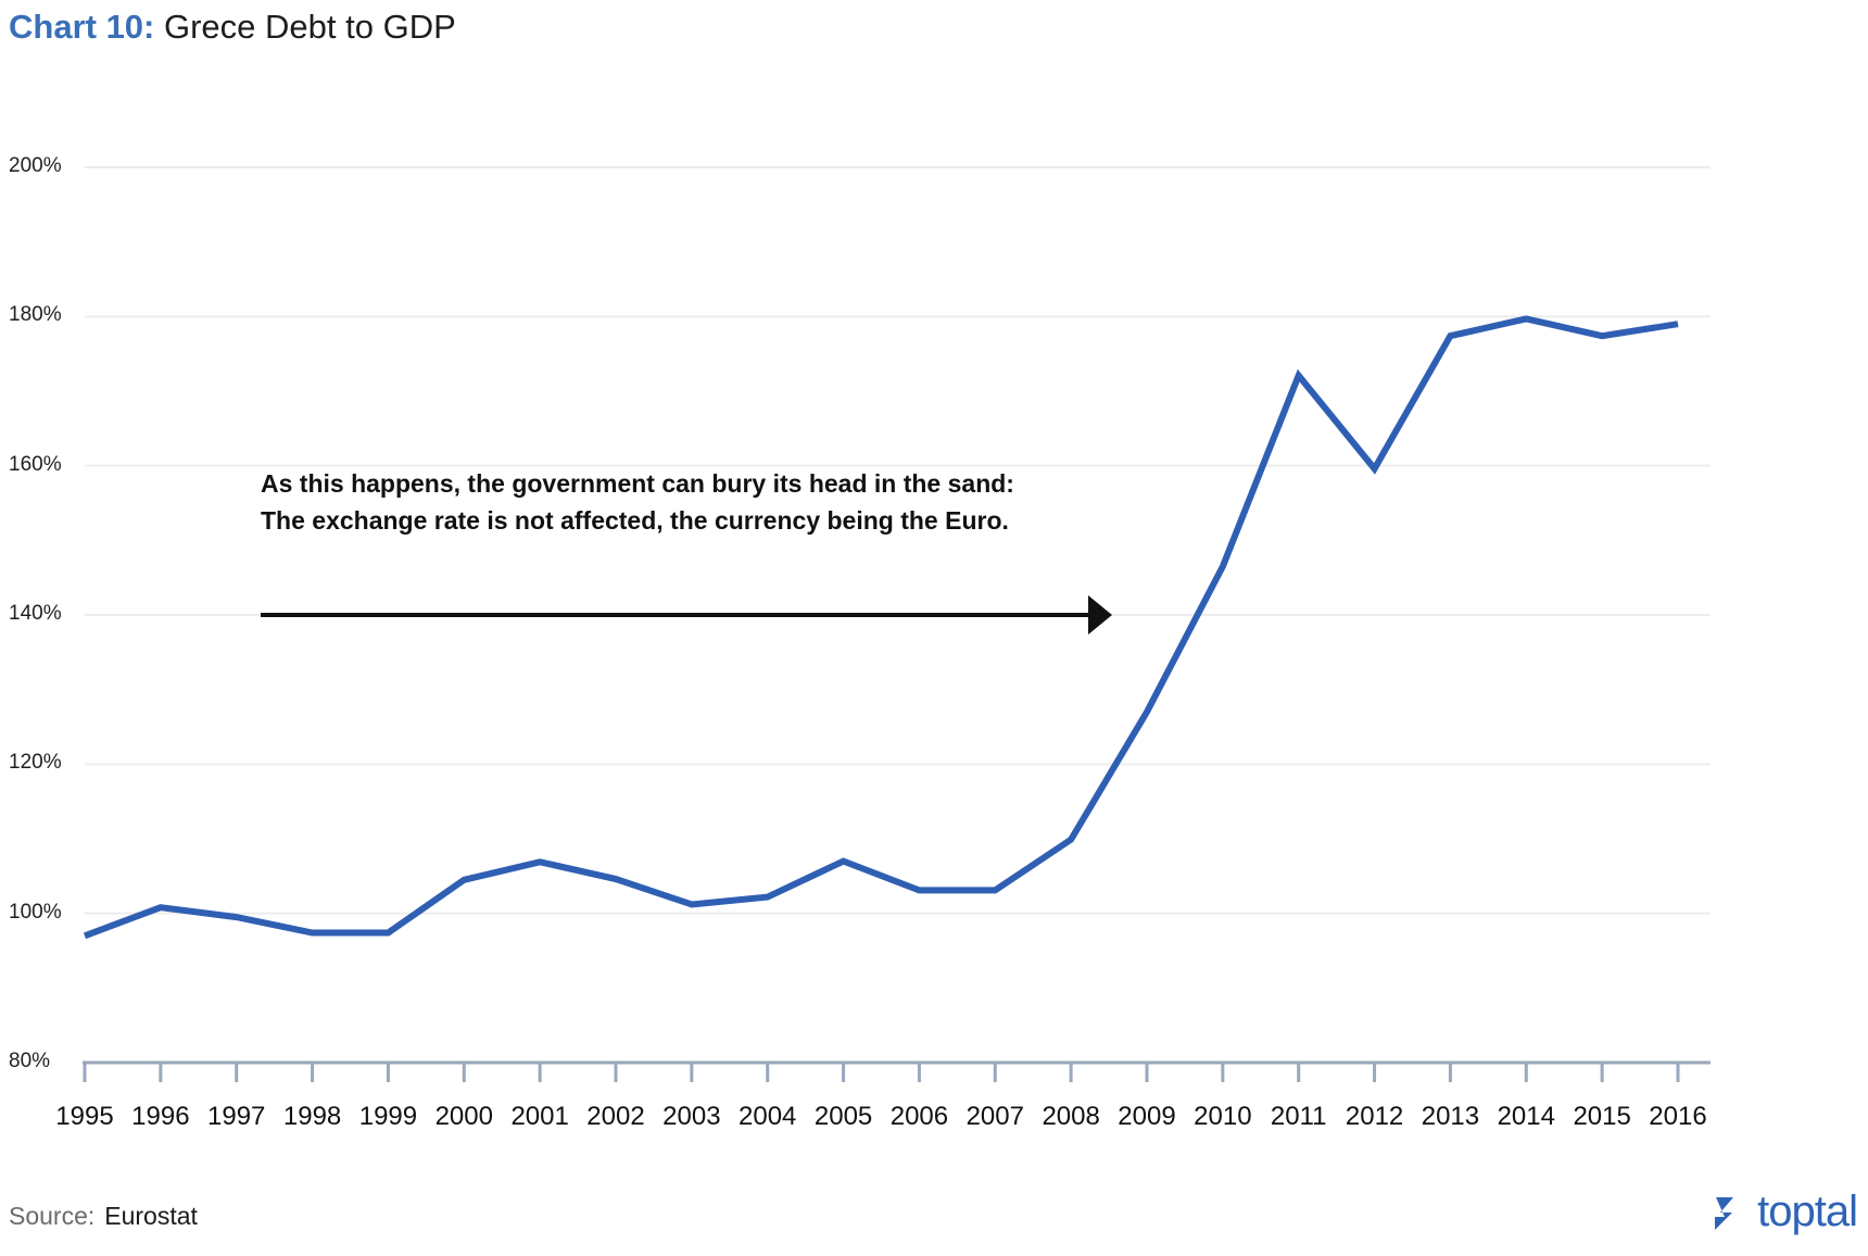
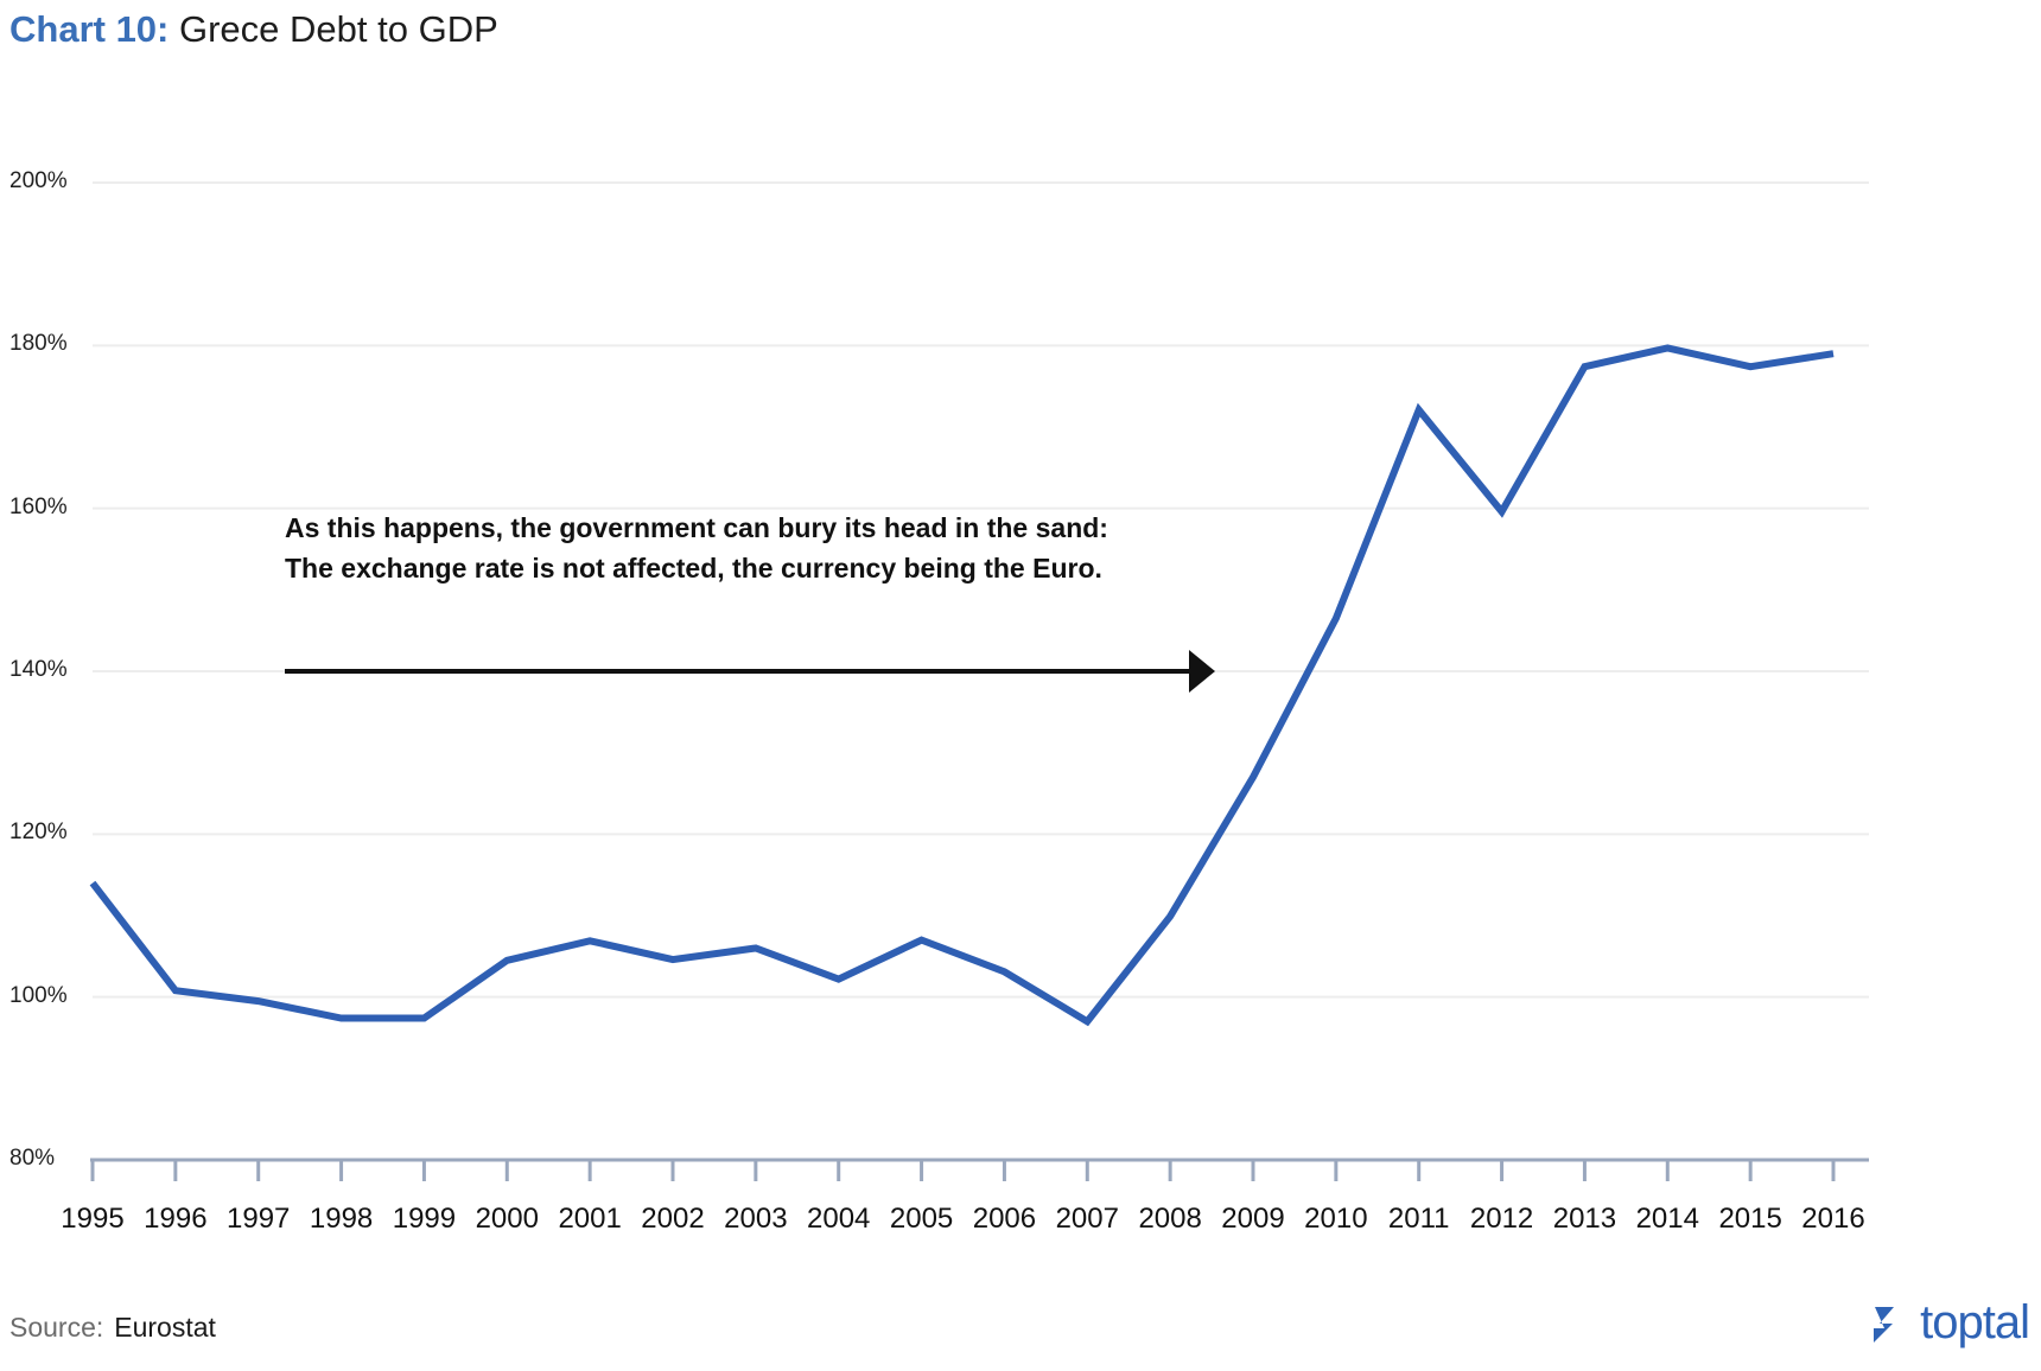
1995: 97% -> 114%
2003: 101% -> 106%
2007: 103% -> 97%
